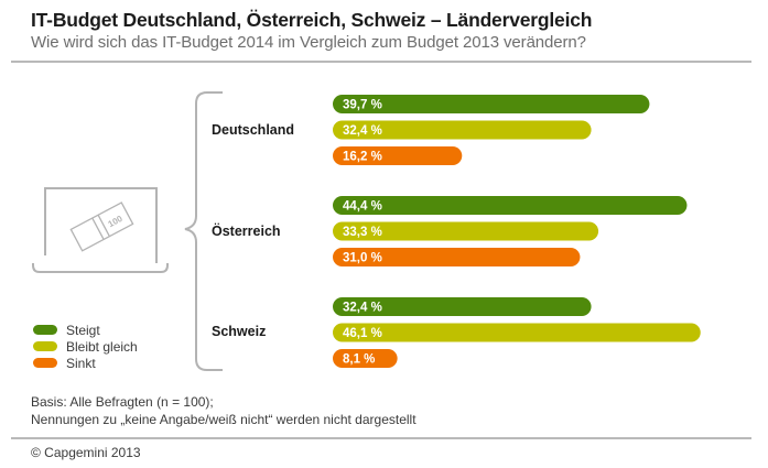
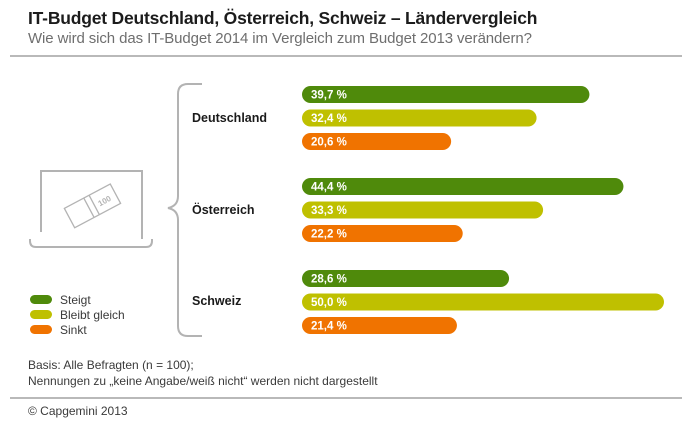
Sinkt/Deutschland: 16,2 -> 20,6
Sinkt/Österreich: 31,0 -> 22,2
Steigt/Schweiz: 32,4 -> 28,6
Bleibt gleich/Schweiz: 46,1 -> 50,0
Sinkt/Schweiz: 8,1 -> 21,4
